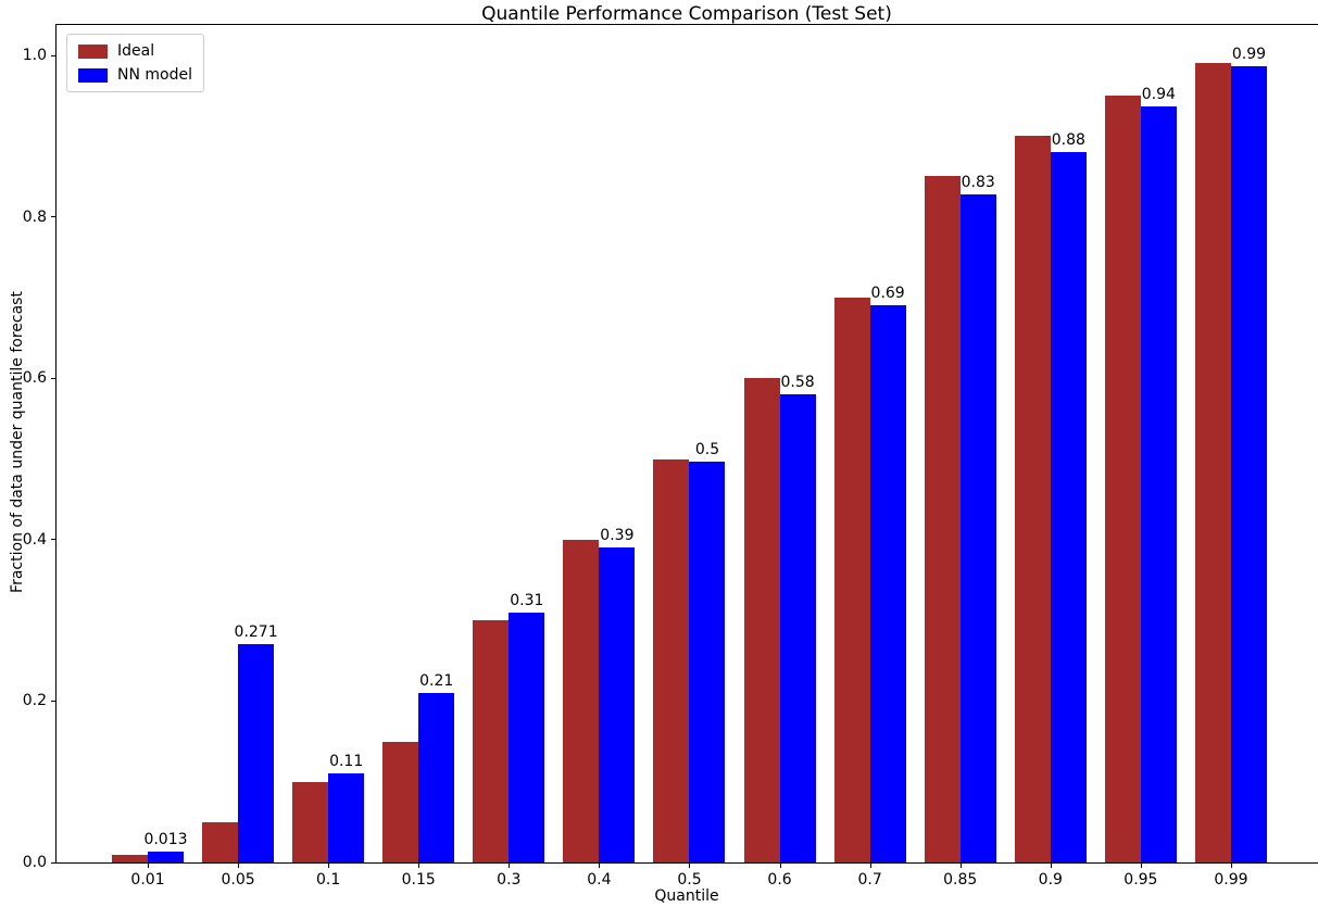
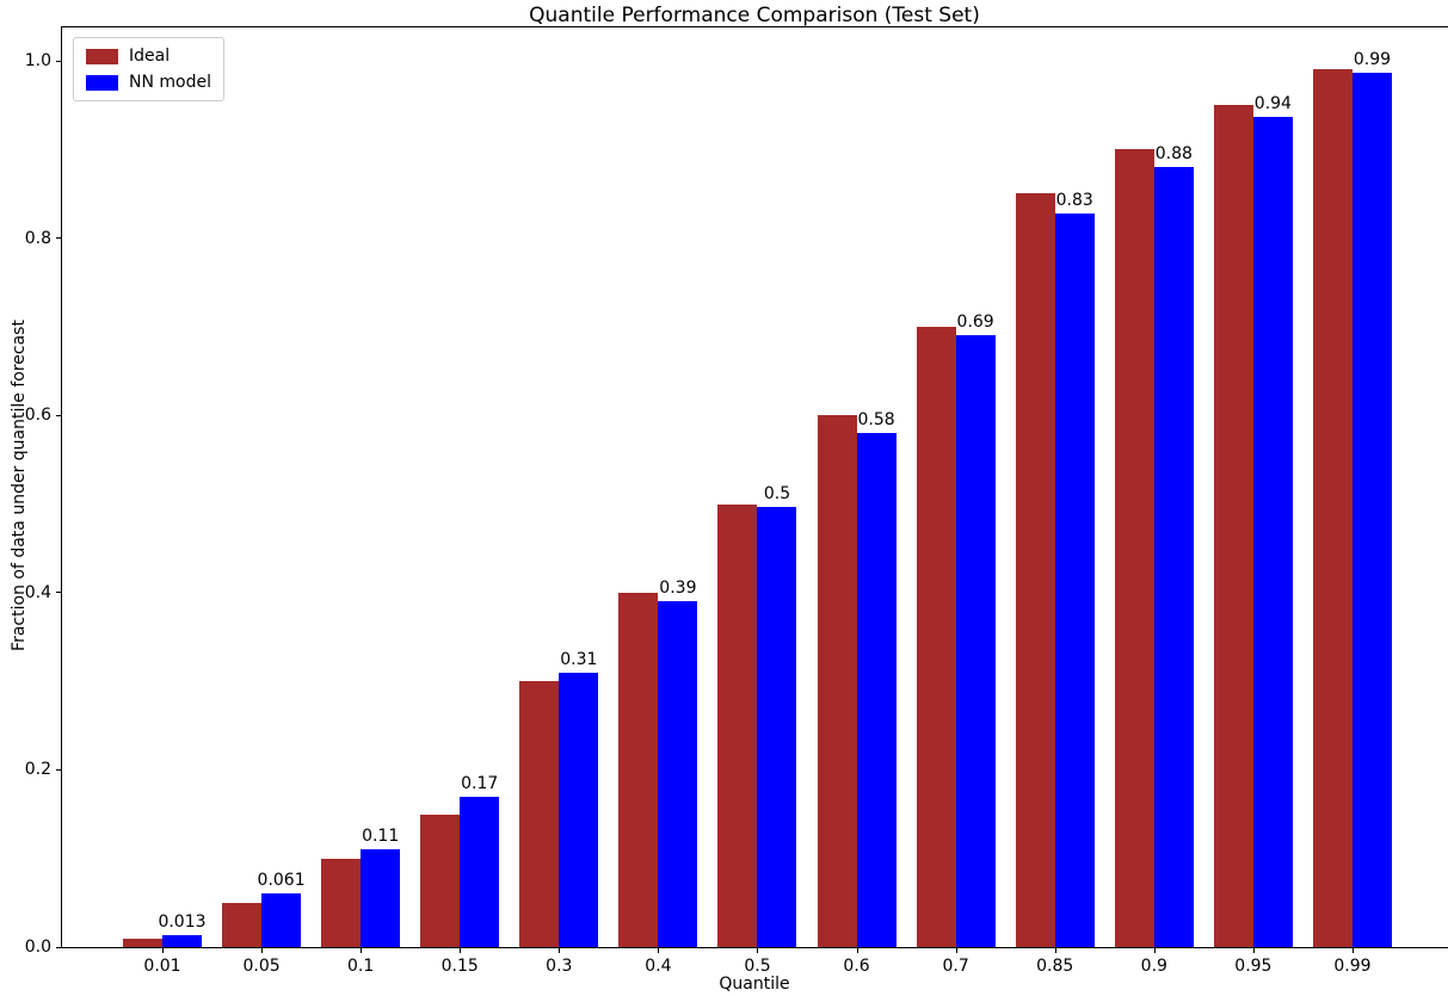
NN model/0.05: 0.271 -> 0.061
NN model/0.15: 0.21 -> 0.17
